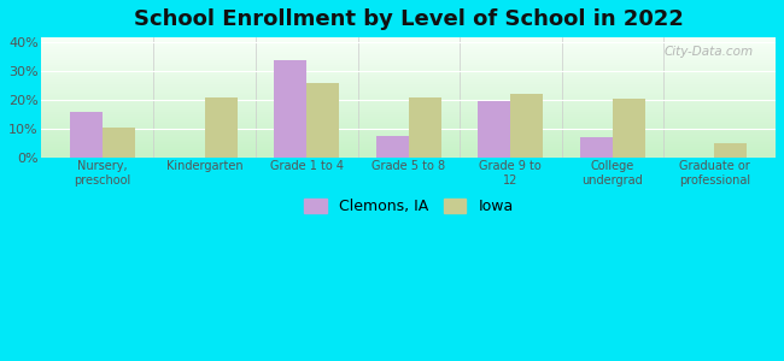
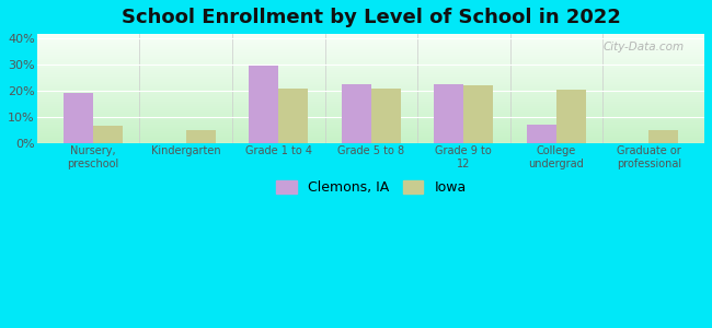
Clemons, IA/Nursery, preschool: 16.0% -> 19.0%
Iowa/Nursery, preschool: 10.5% -> 6.5%
Iowa/Kindergarten: 21.0% -> 5.0%
Clemons, IA/Grade 1 to 4: 34.0% -> 29.5%
Iowa/Grade 1 to 4: 26.0% -> 21.0%
Clemons, IA/Grade 5 to 8: 7.5% -> 22.5%
Clemons, IA/Grade 9 to 12: 19.5% -> 22.5%
